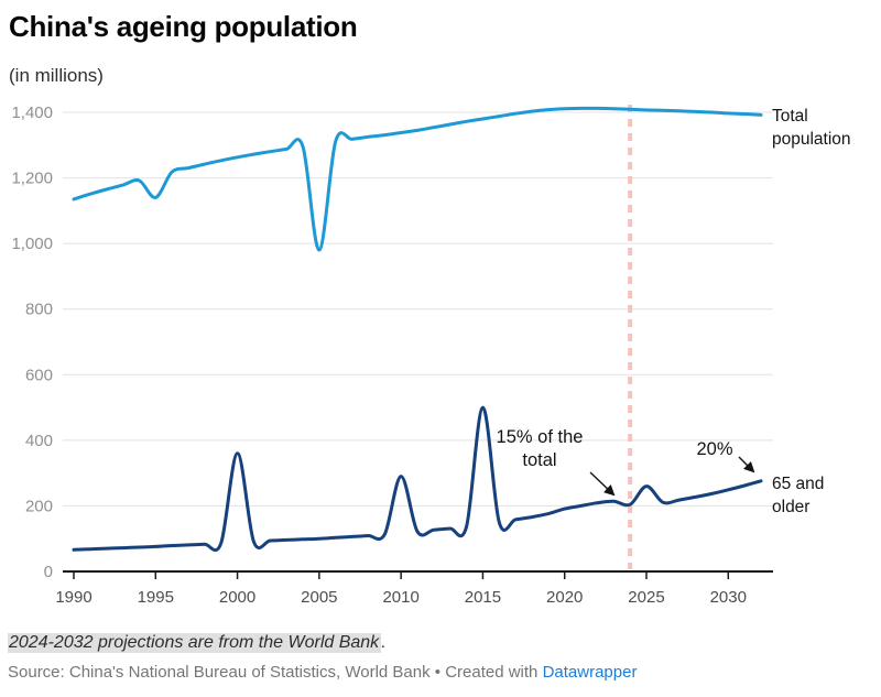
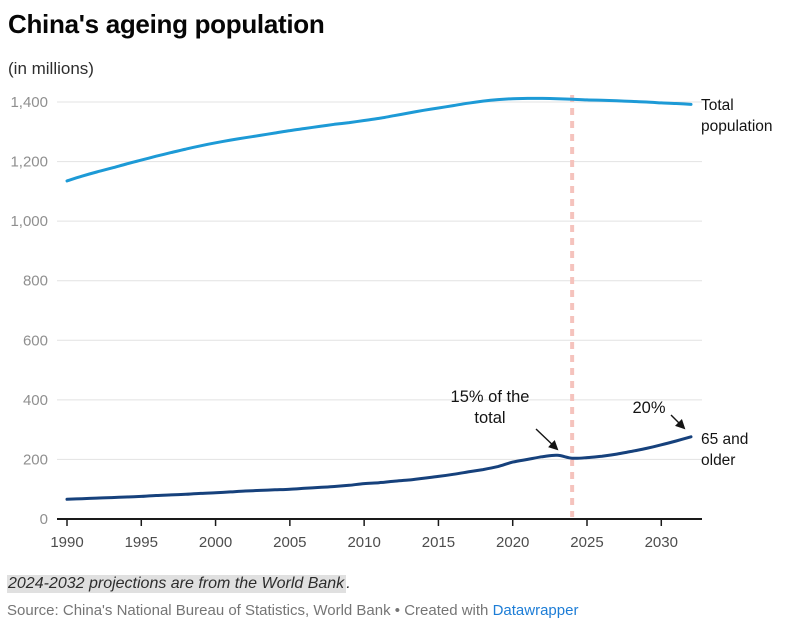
Total population/1995: 1140 -> 1200
65 and older/2000: 360 -> 90
Total population/2005: 980 -> 1300
65 and older/2010: 290 -> 120
65 and older/2015: 500 -> 140
65 and older/2025: 260 -> 210
